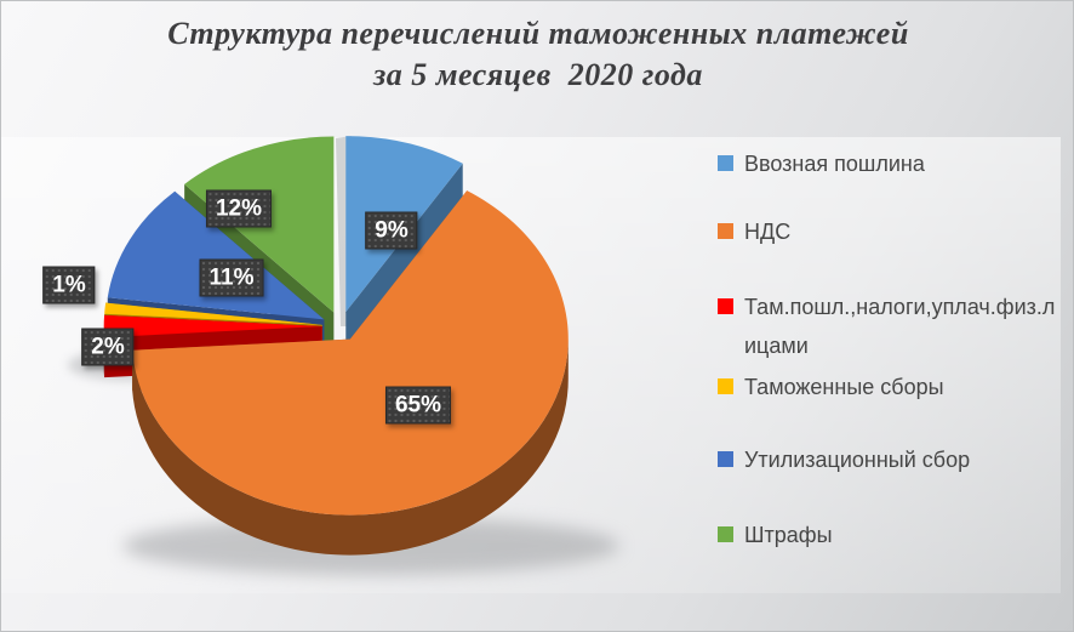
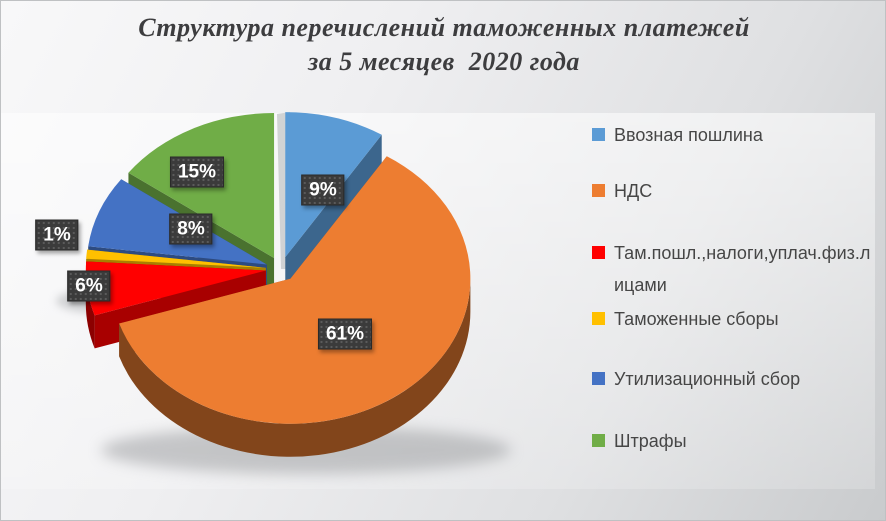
НДС: 65% -> 61%
Там.пошл.,налоги,уплач.физ.лицами: 2% -> 6%
Утилизационный сбор: 11% -> 8%
Штрафы: 12% -> 15%
